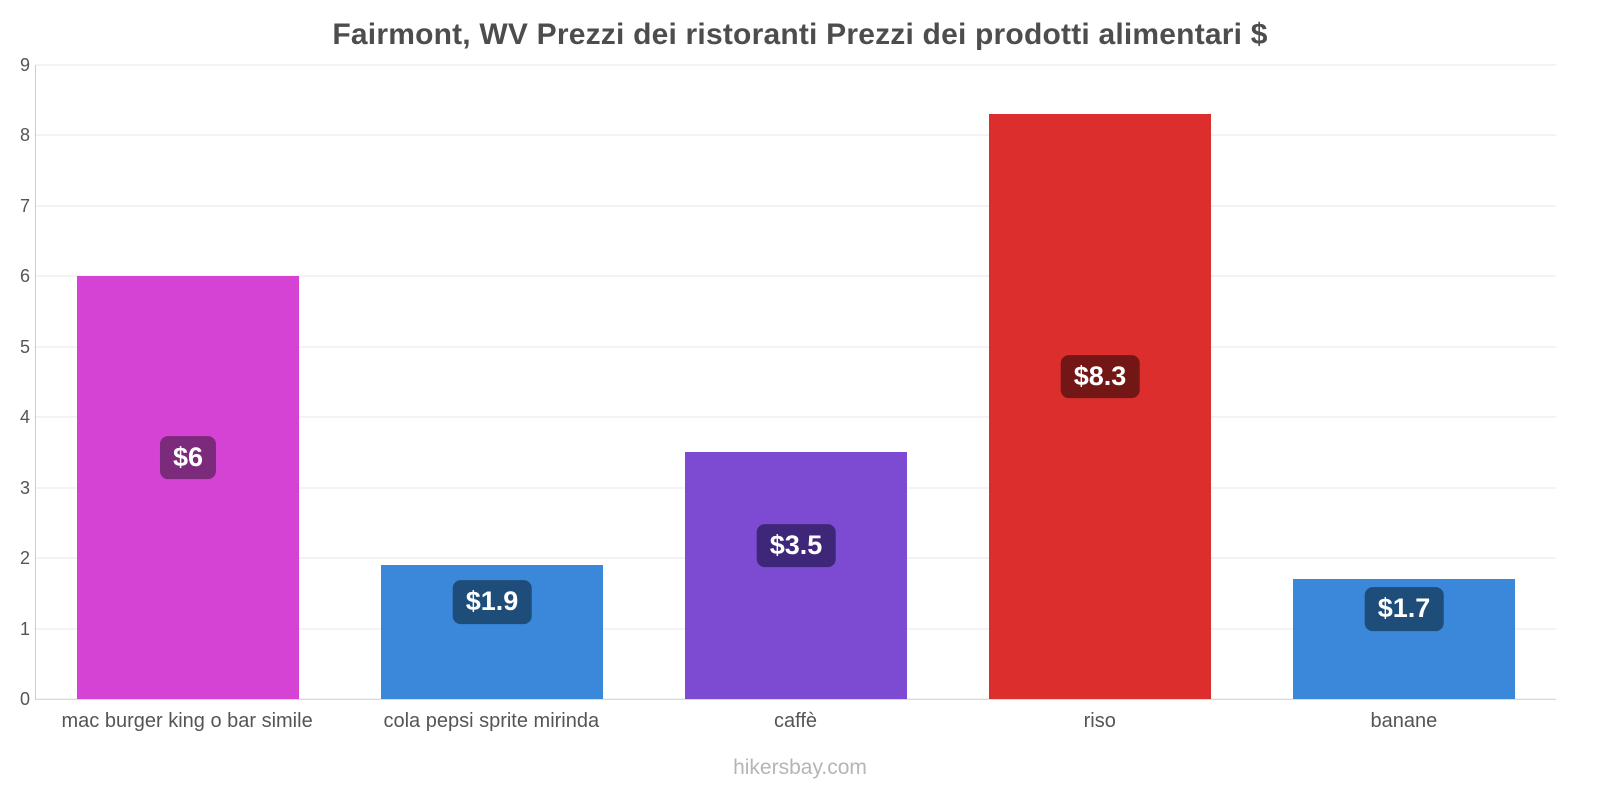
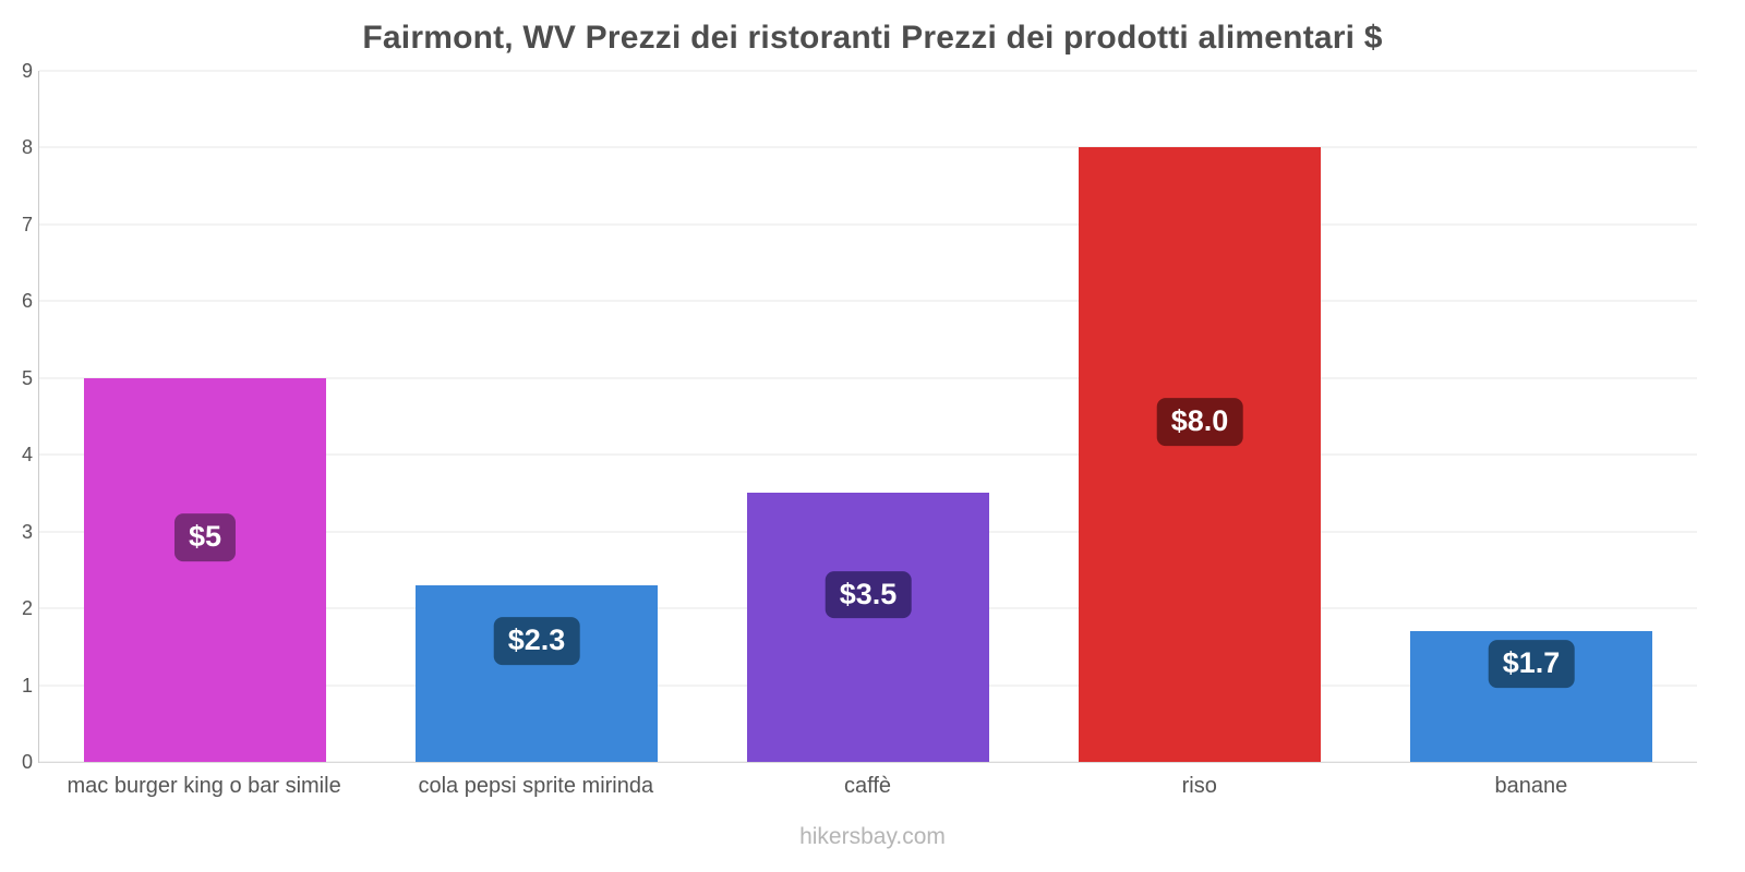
mac burger king o bar simile: $6 -> $5
cola pepsi sprite mirinda: $1.9 -> $2.3
riso: $8.3 -> $8.0
